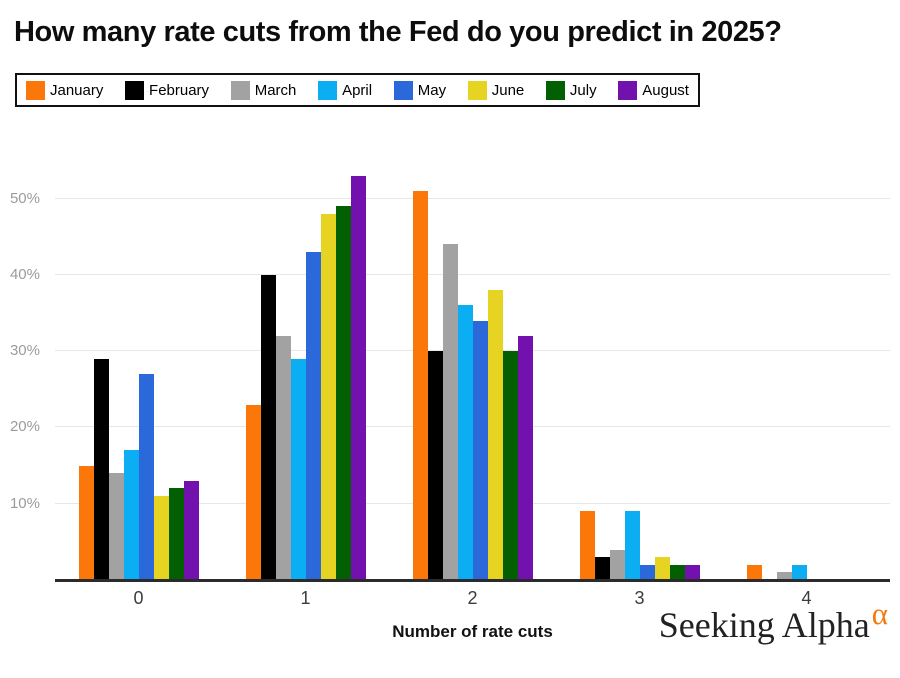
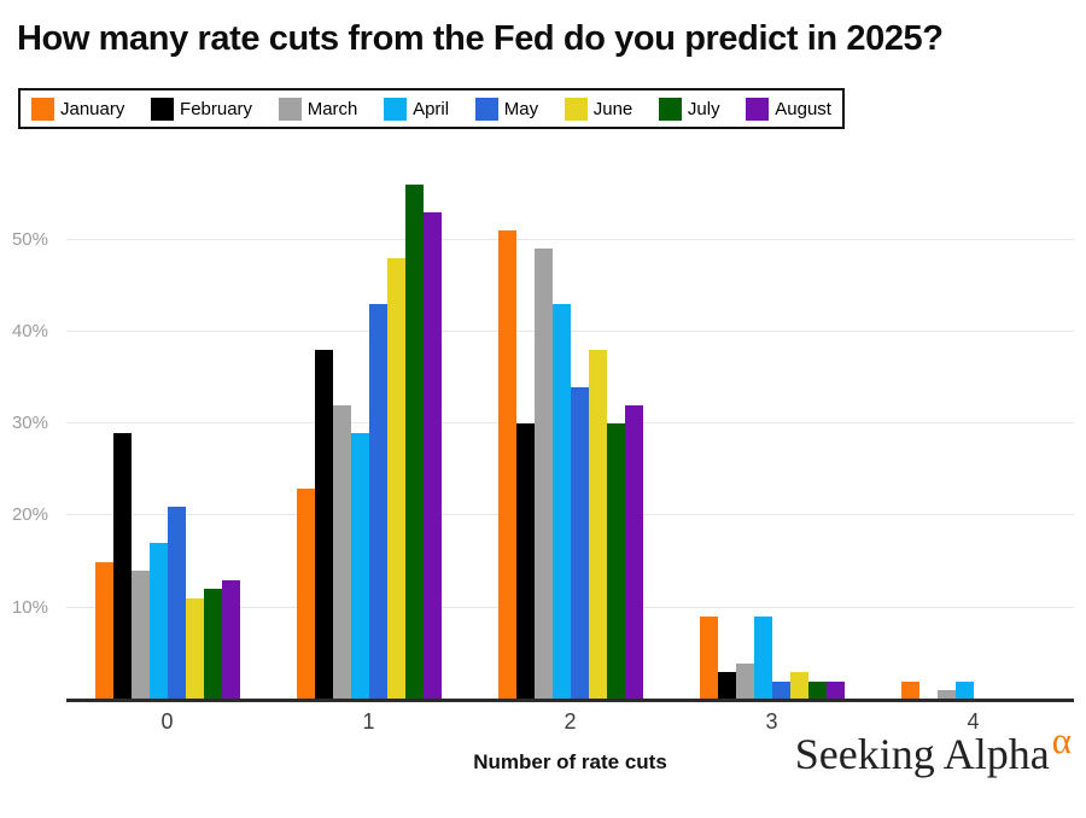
May/0: 27% -> 21%
February/1: 40% -> 38%
July/1: 49% -> 56%
March/2: 44% -> 49%
April/2: 36% -> 43%
